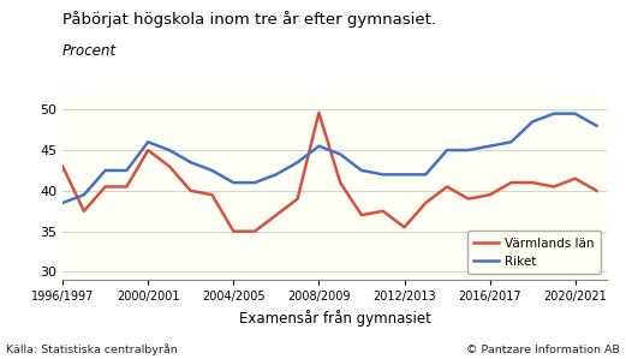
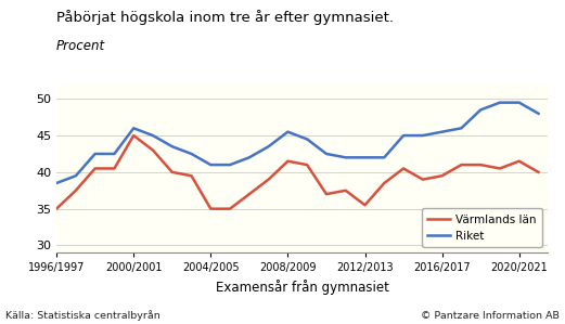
Värmlands län/1996/1997: 43.0 -> 35.0
Värmlands län/2008/2009: 49.6 -> 41.5
